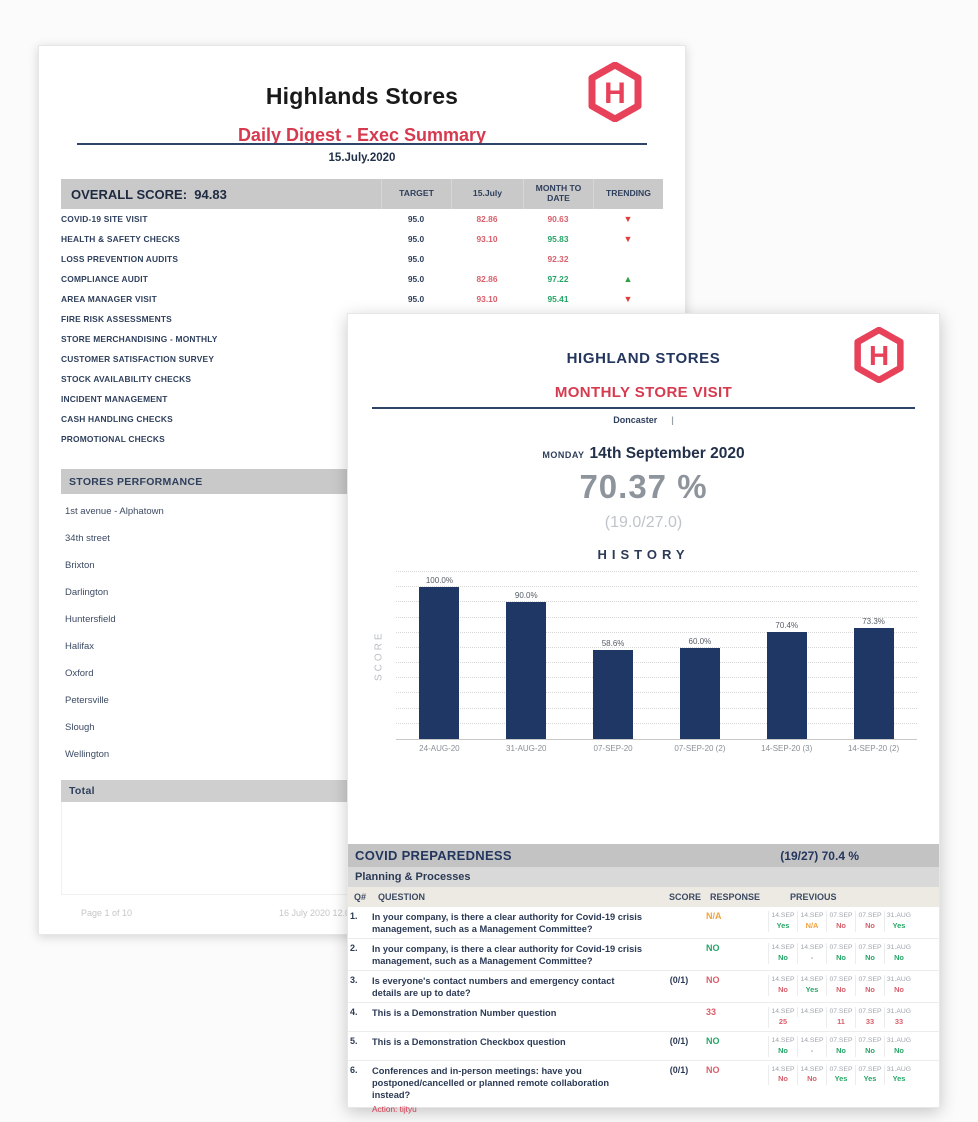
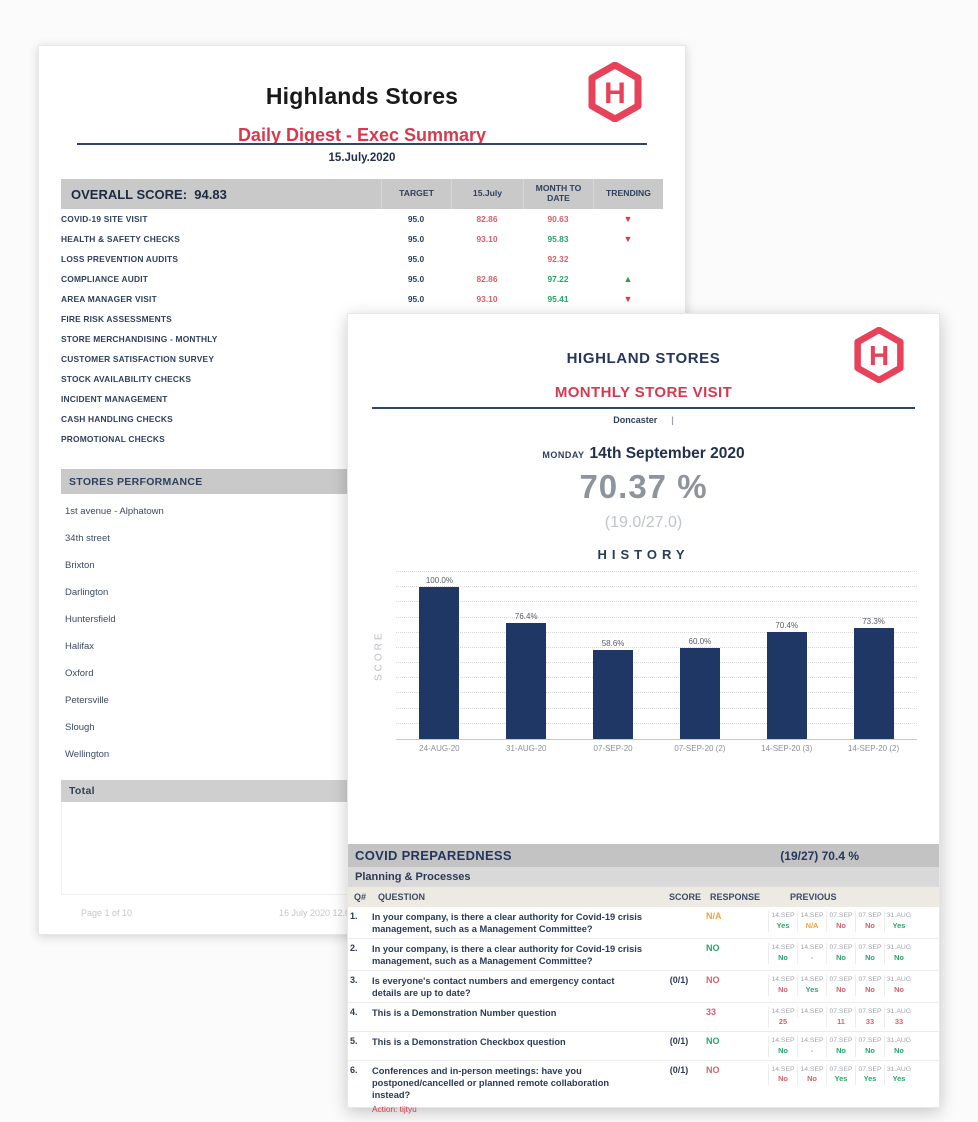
31-AUG-20: 90.0% -> 76.4%
